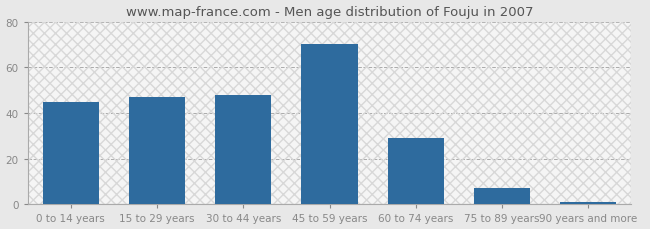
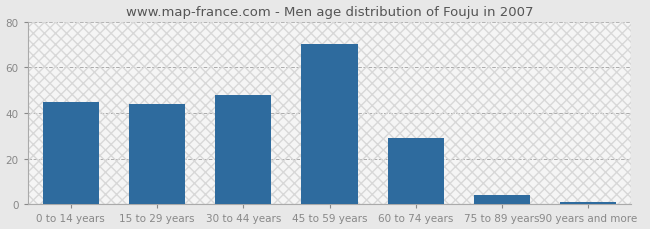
15 to 29 years: 47 -> 44
75 to 89 years: 7 -> 4
